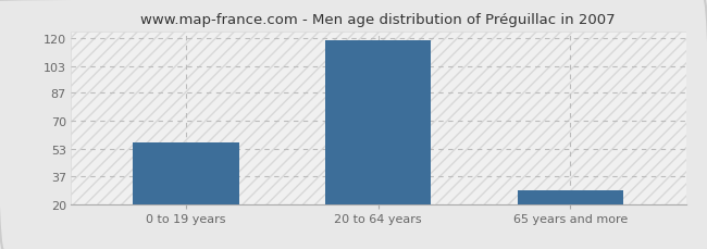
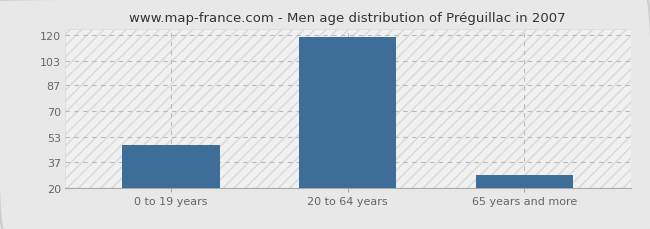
0 to 19 years: 57 -> 48
